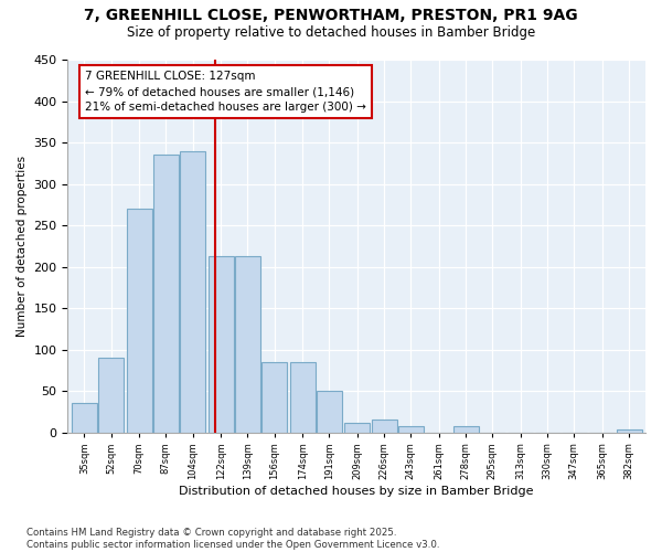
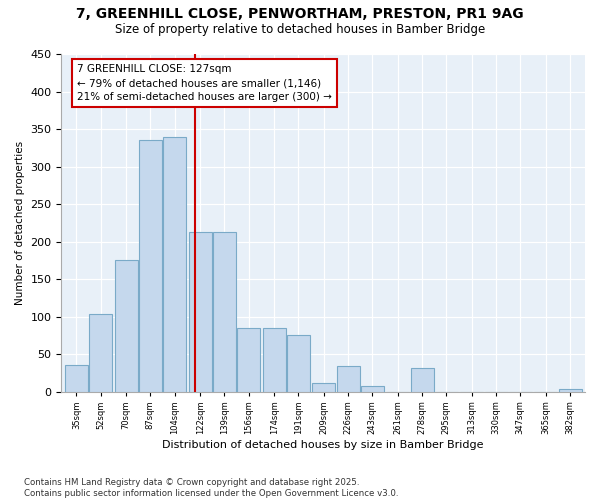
52sqm: 90 -> 104
70sqm: 270 -> 176
191sqm: 50 -> 76
226sqm: 15 -> 34
278sqm: 8 -> 32
